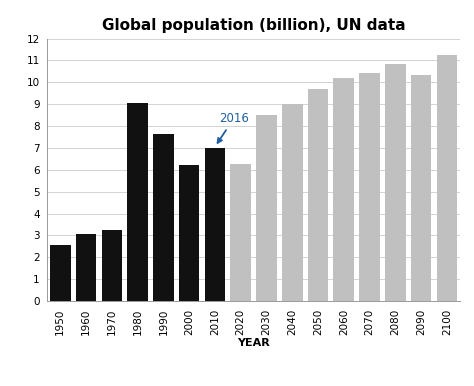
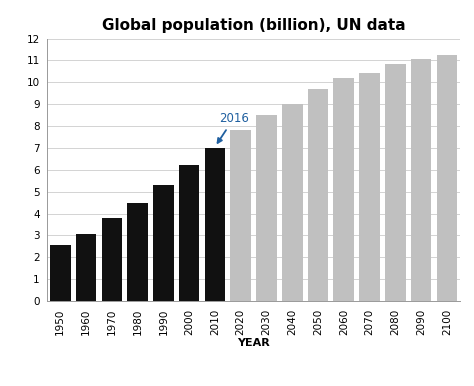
1970: 3.25 -> 3.80
1980: 9.05 -> 4.50
1990: 7.65 -> 5.30
2020: 6.25 -> 7.80
2090: 10.35 -> 11.05
